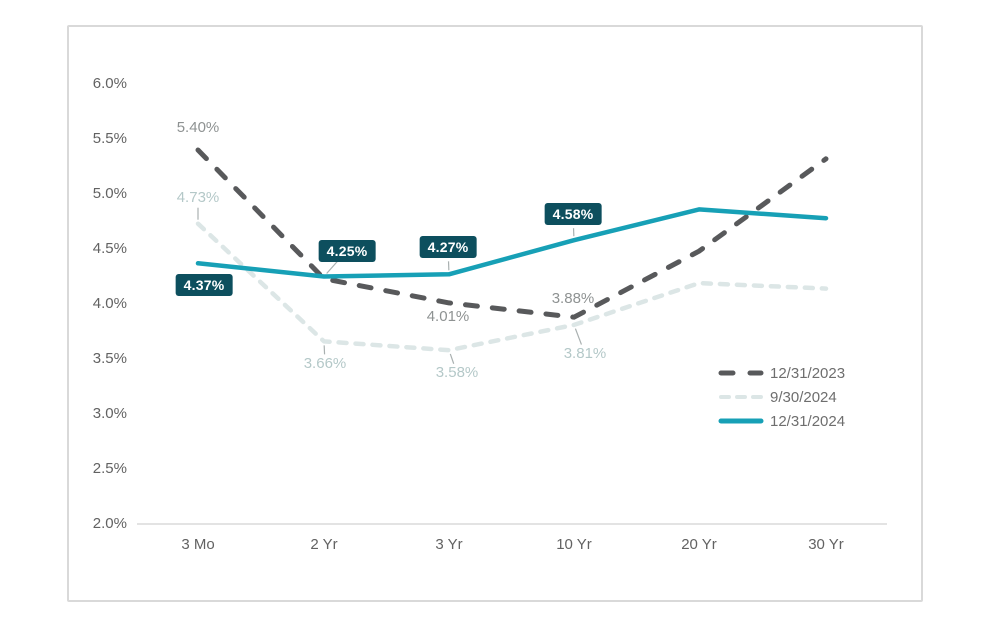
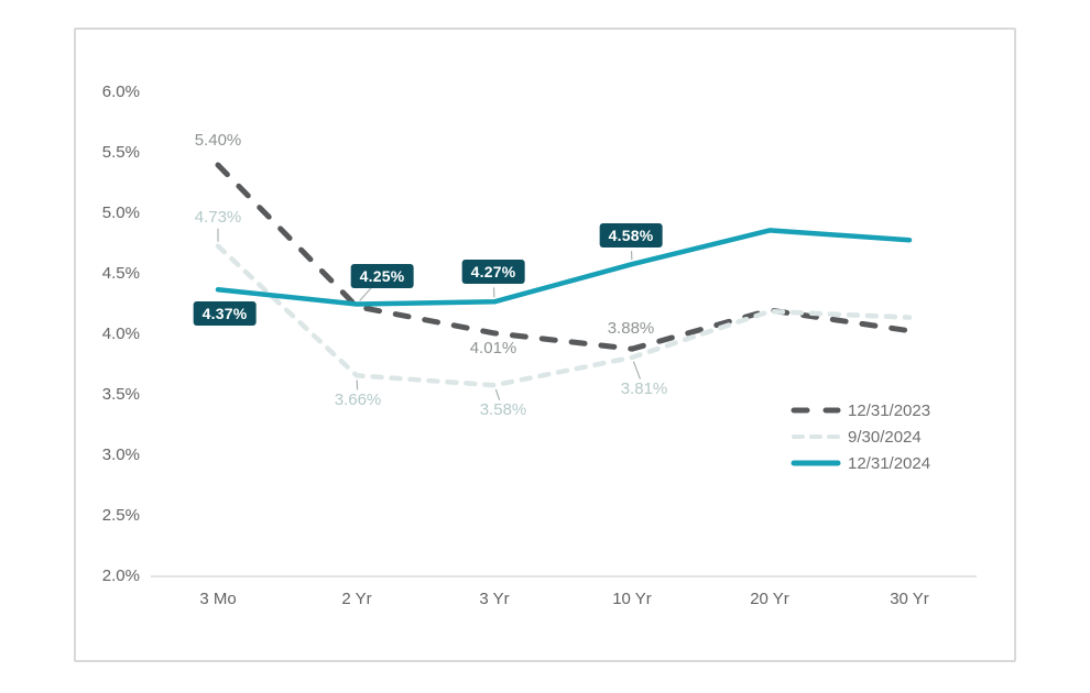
12/31/2023/20 Yr: 4.48% -> 4.20%
12/31/2023/30 Yr: 5.32% -> 4.03%
